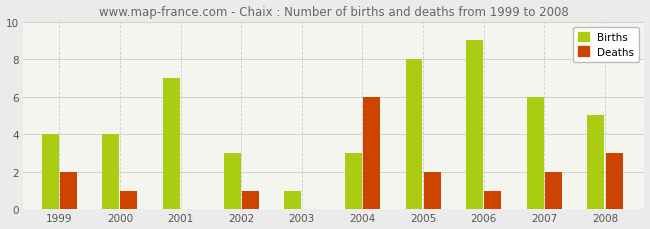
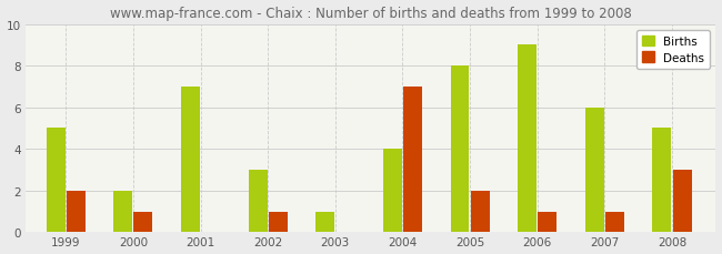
Births/1999: 4 -> 5
Births/2000: 4 -> 2
Births/2004: 3 -> 4
Deaths/2004: 6 -> 7
Deaths/2007: 2 -> 1
